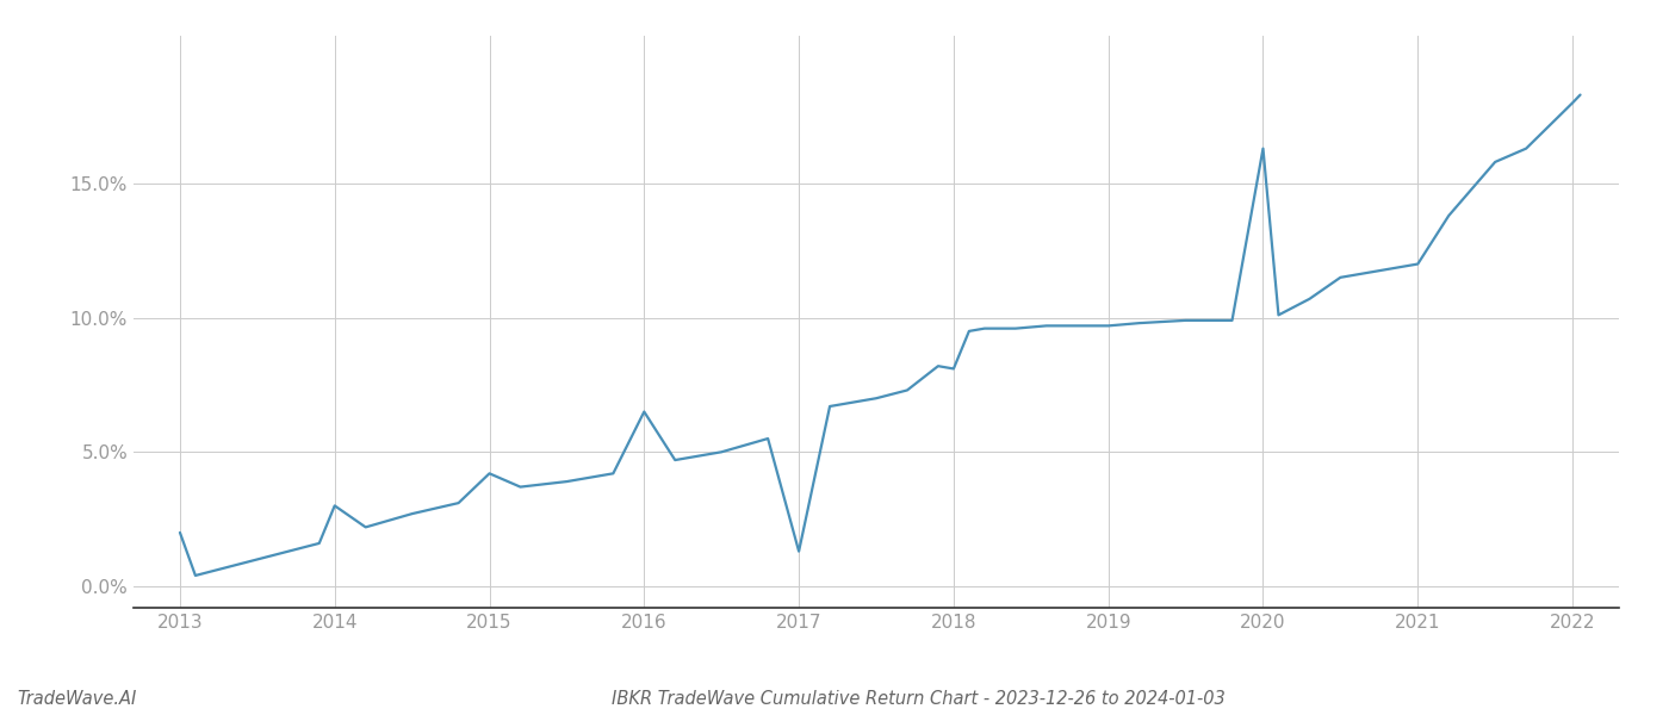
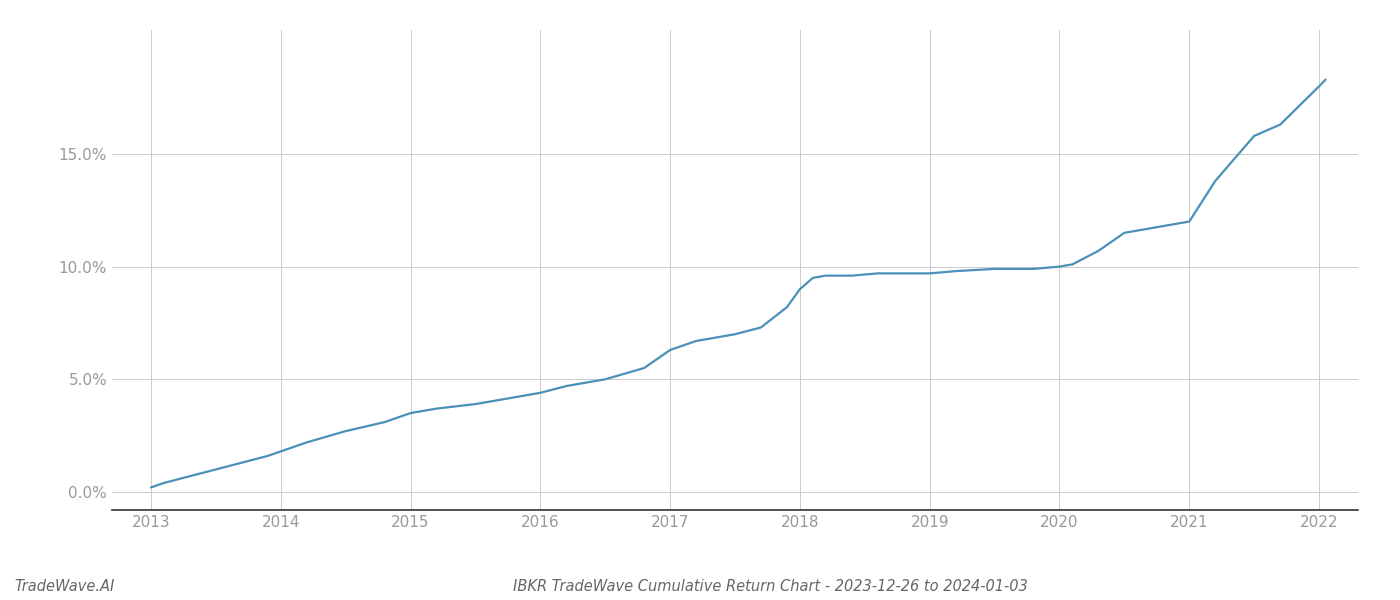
2013: 2.0% -> 0.2%
2014: 3.0% -> 1.8%
2015: 4.2% -> 3.5%
2016: 6.5% -> 4.4%
2017: 1.3% -> 6.3%
2018: 8.1% -> 9.0%
2020: 16.3% -> 10.0%
